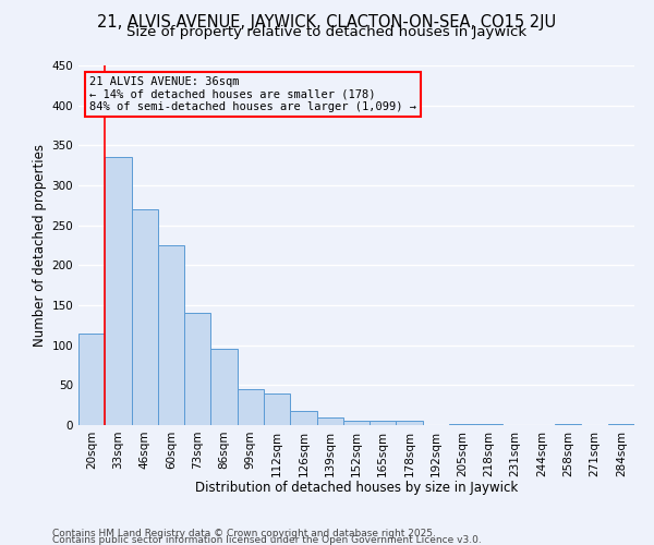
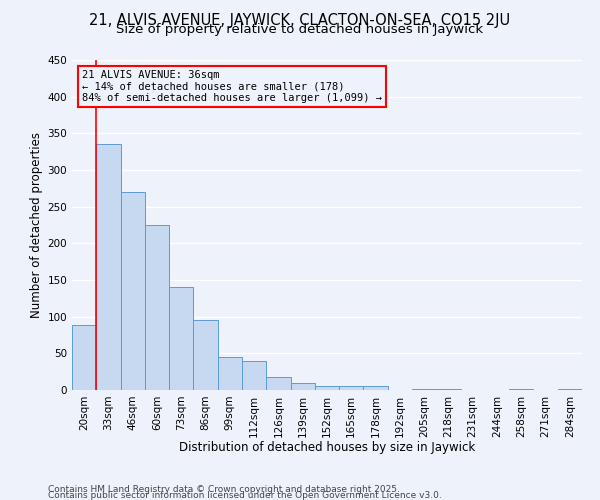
20sqm: 115 -> 88
